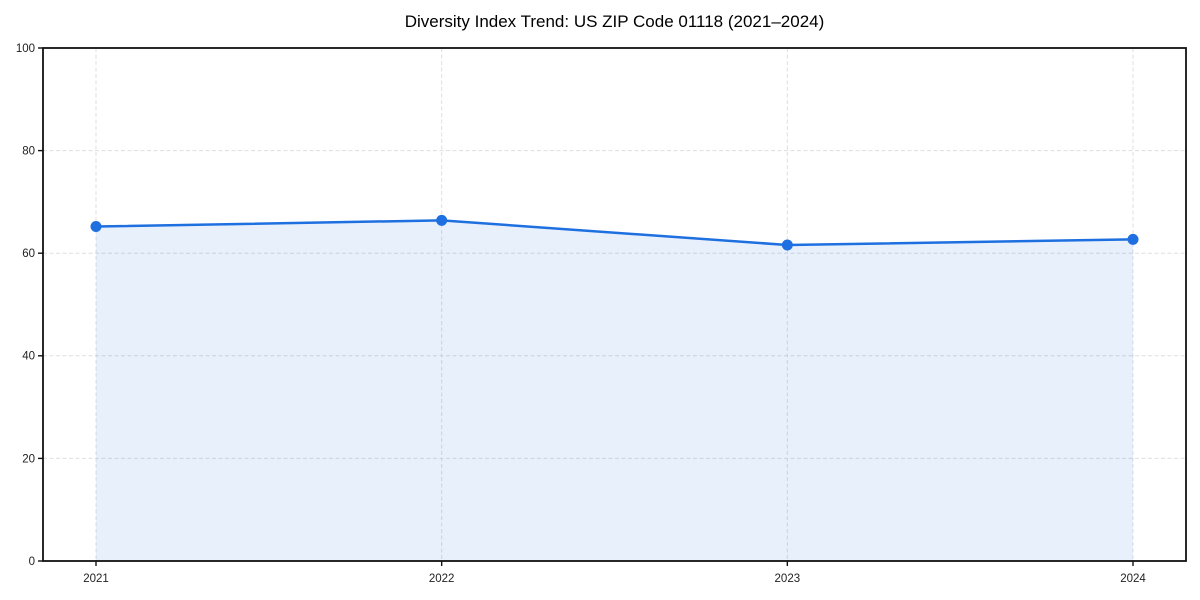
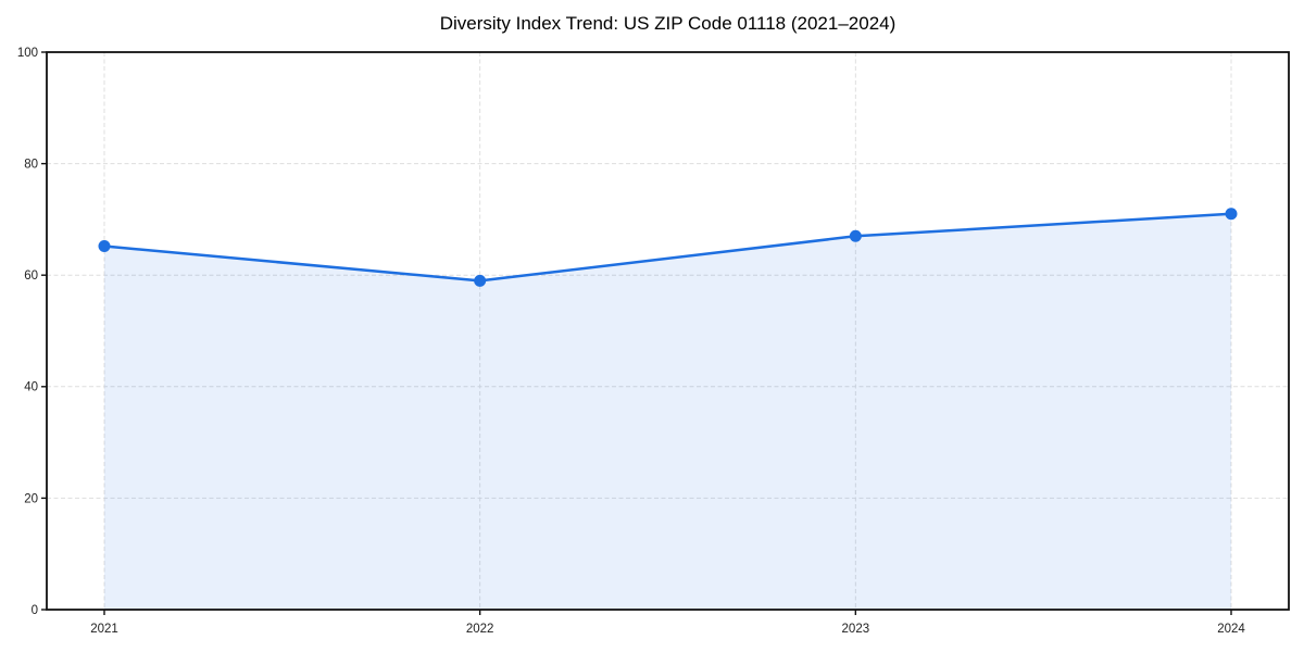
2022: 66 -> 59
2023: 62 -> 67
2024: 63 -> 71
